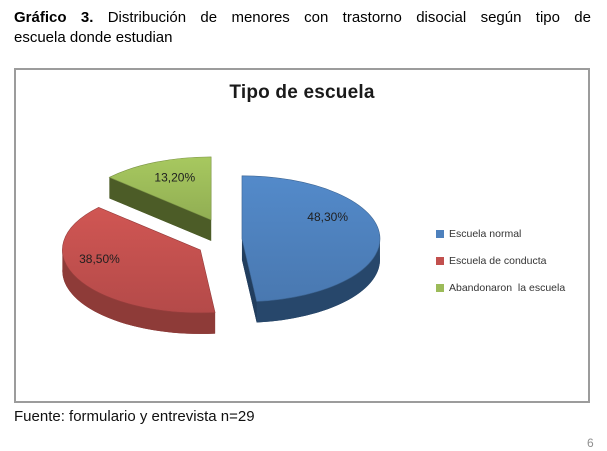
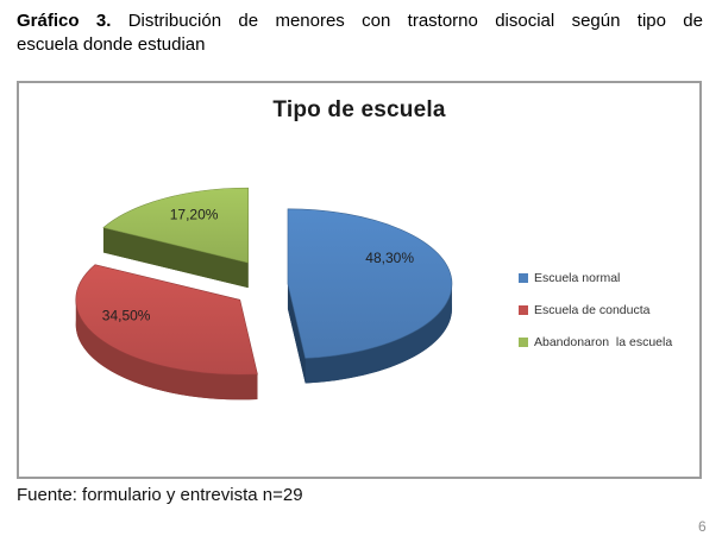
Escuela de conducta: 38,50% -> 34,50%
Abandonaron la escuela: 13,20% -> 17,20%
